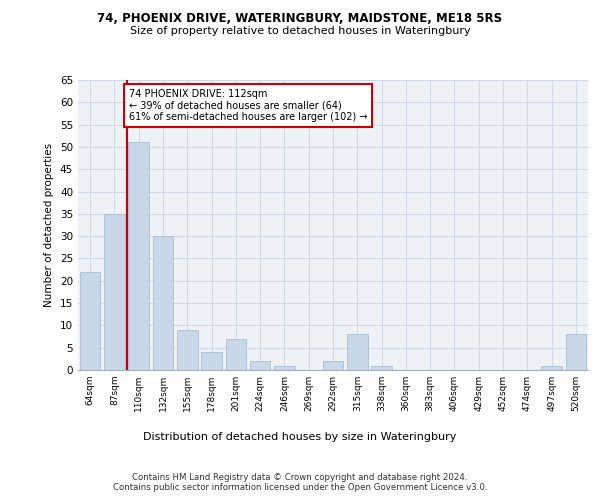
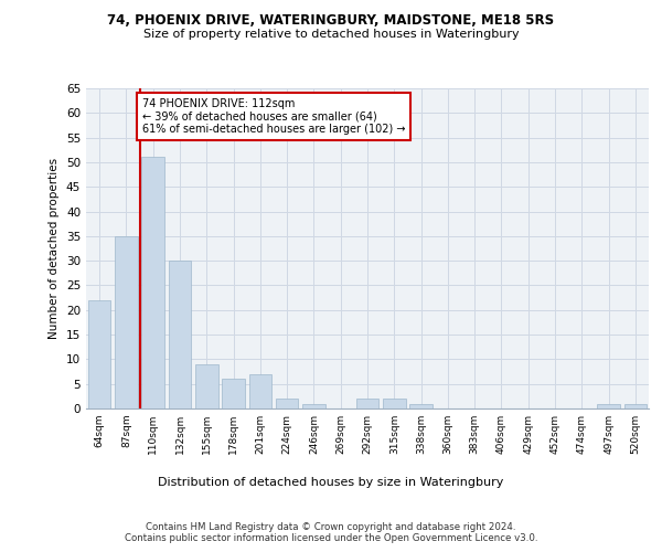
178sqm: 4 -> 6
315sqm: 8 -> 2
520sqm: 8 -> 1
